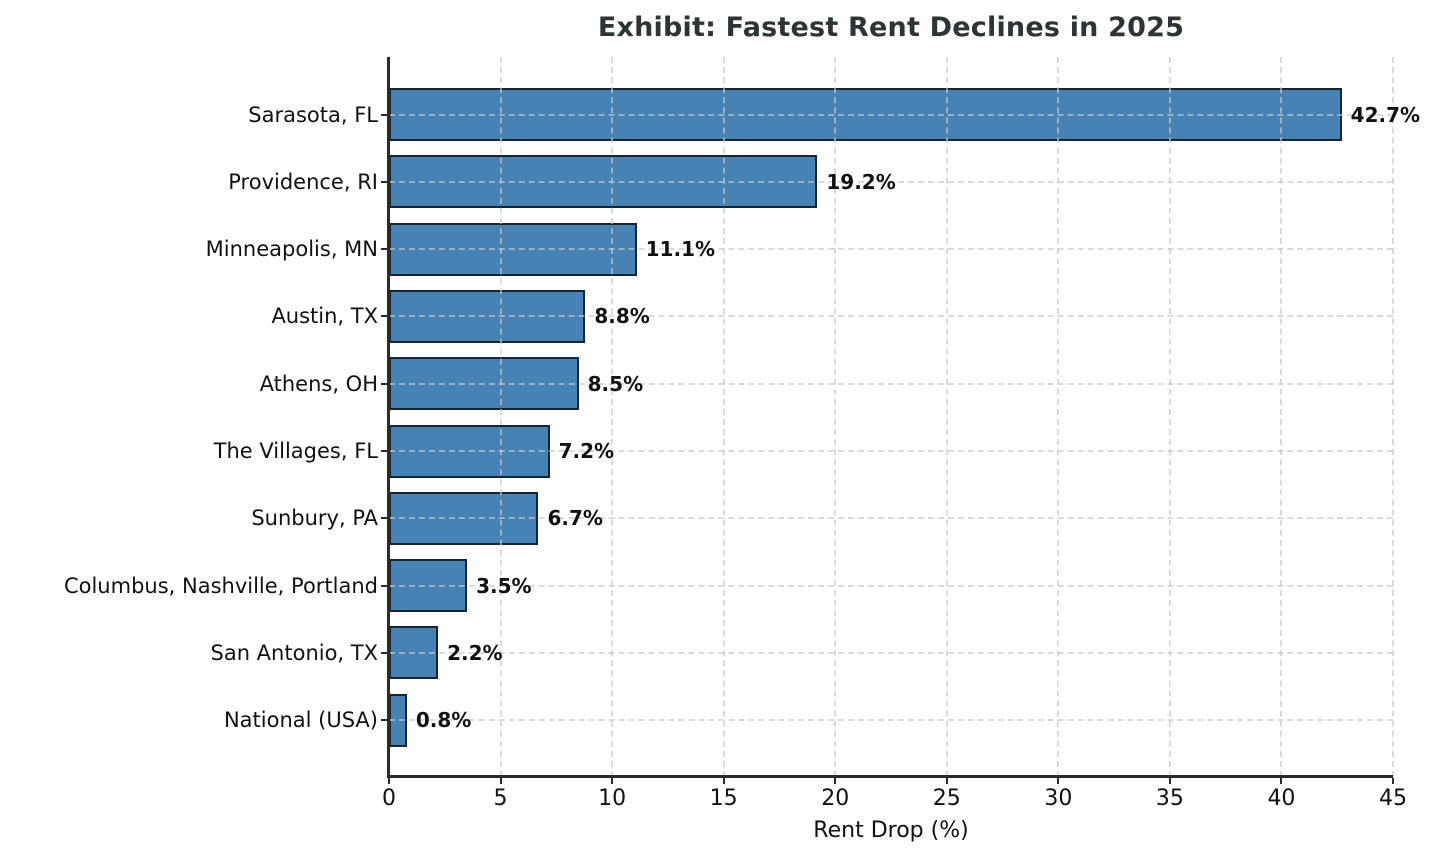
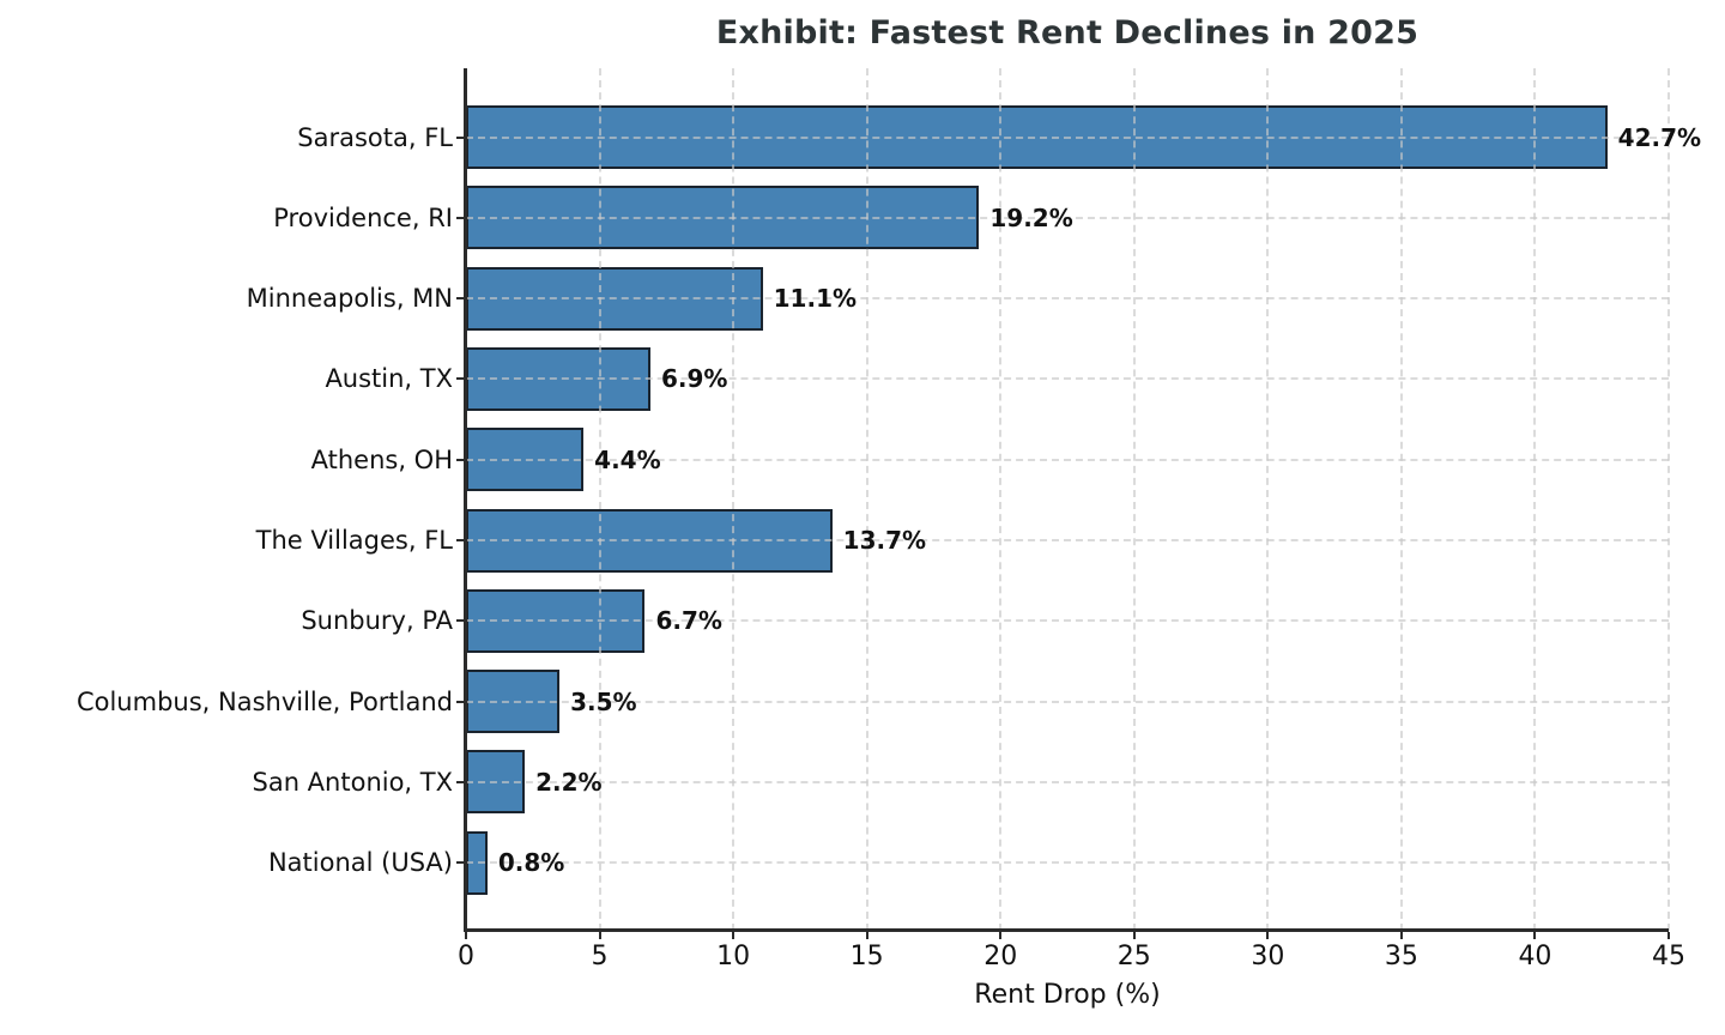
Austin, TX: 8.8% -> 6.9%
Athens, OH: 8.5% -> 4.4%
The Villages, FL: 7.2% -> 13.7%
